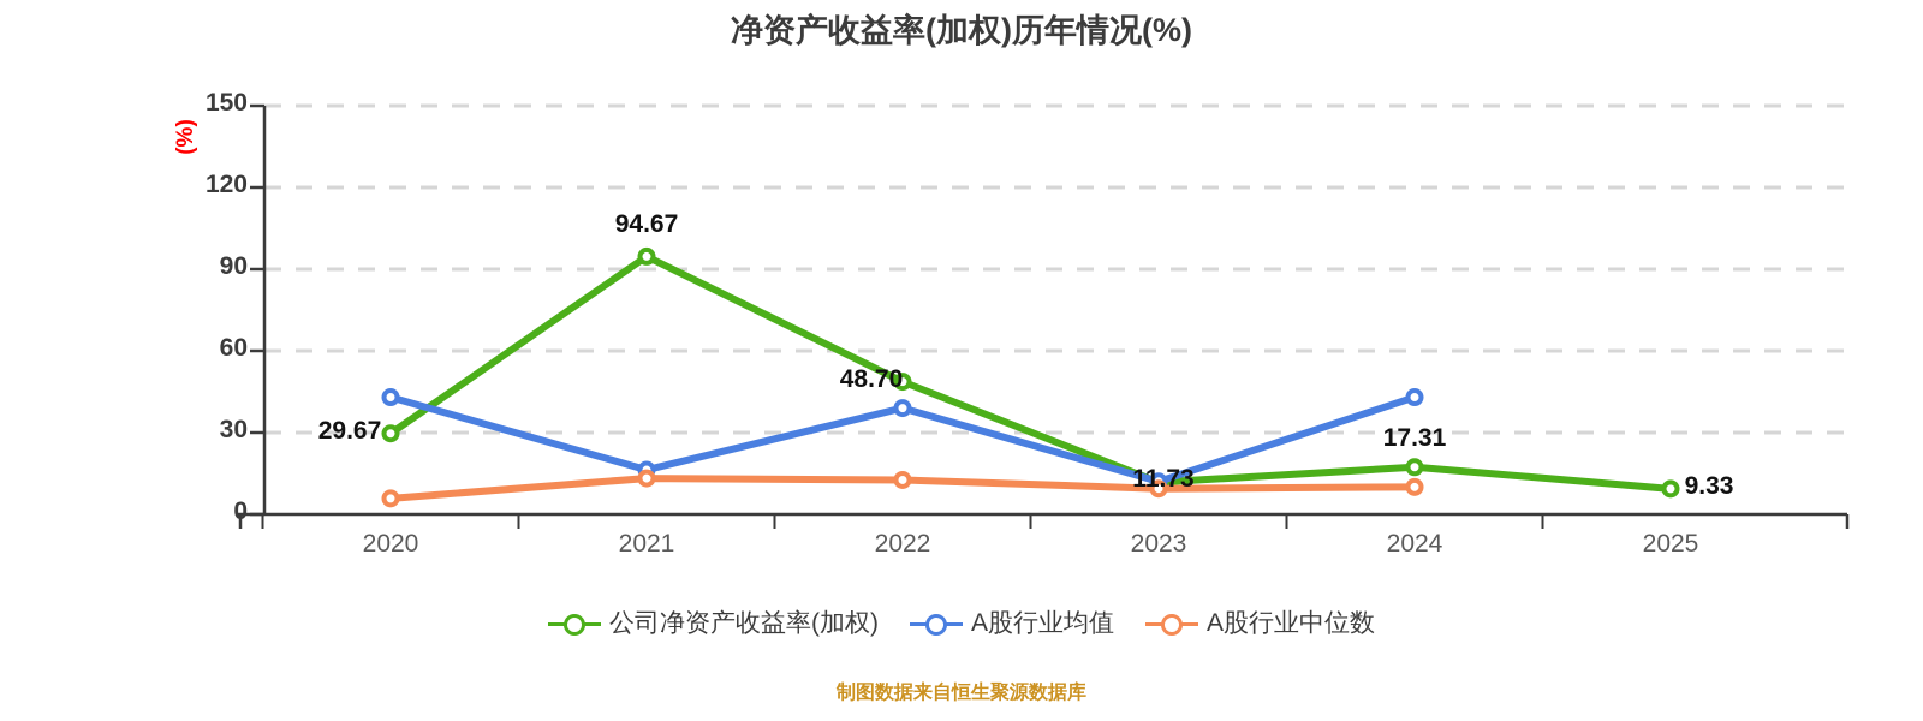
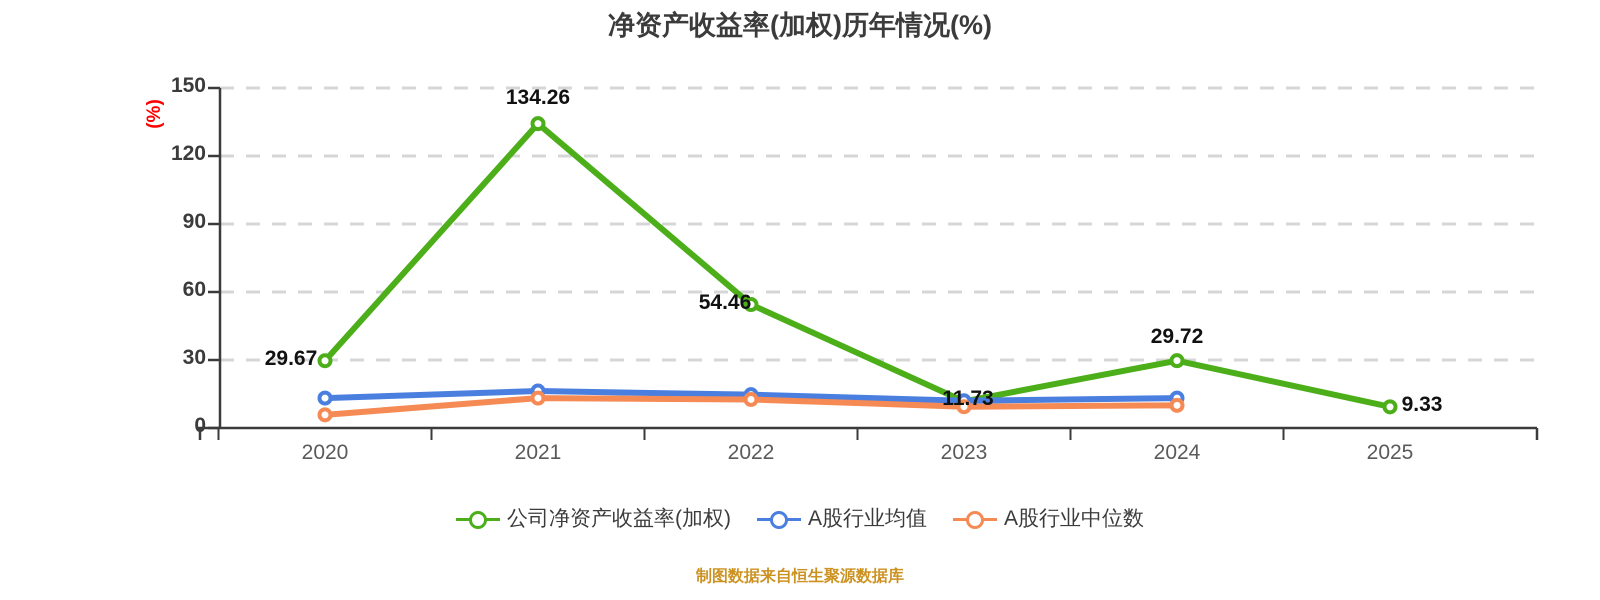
A股行业均值/2020: 43 -> 13
公司净资产收益率(加权)/2021: 94.67 -> 134.26
公司净资产收益率(加权)/2022: 48.70 -> 54.46
A股行业均值/2022: 39 -> 15
公司净资产收益率(加权)/2024: 17.31 -> 29.72
A股行业均值/2024: 43 -> 13
